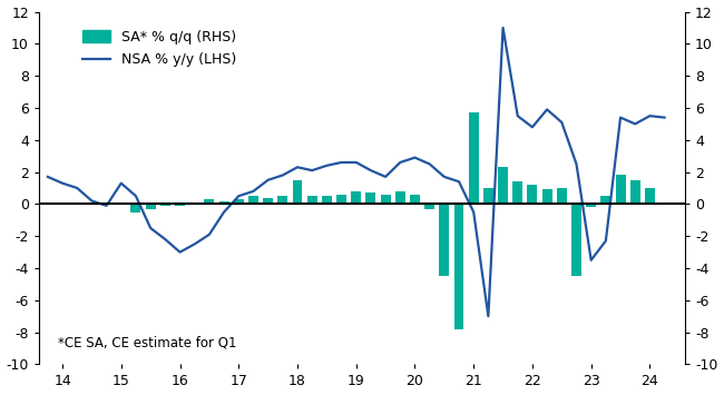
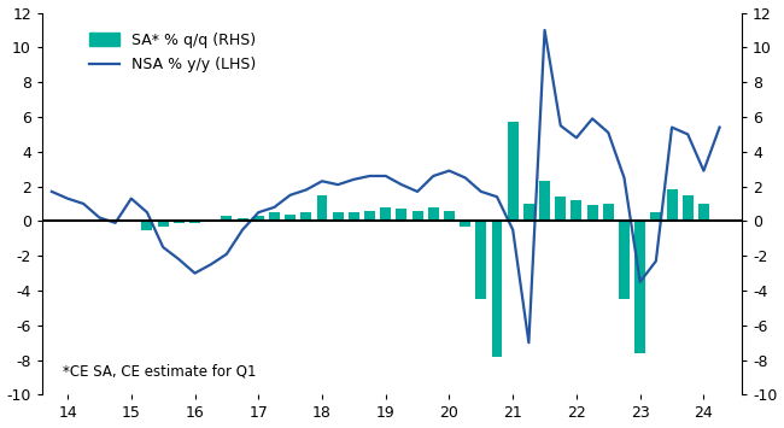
SA* % q/q (RHS)/23: -0.2 -> -7.6
NSA % y/y (LHS)/24: 5.5 -> 2.9
